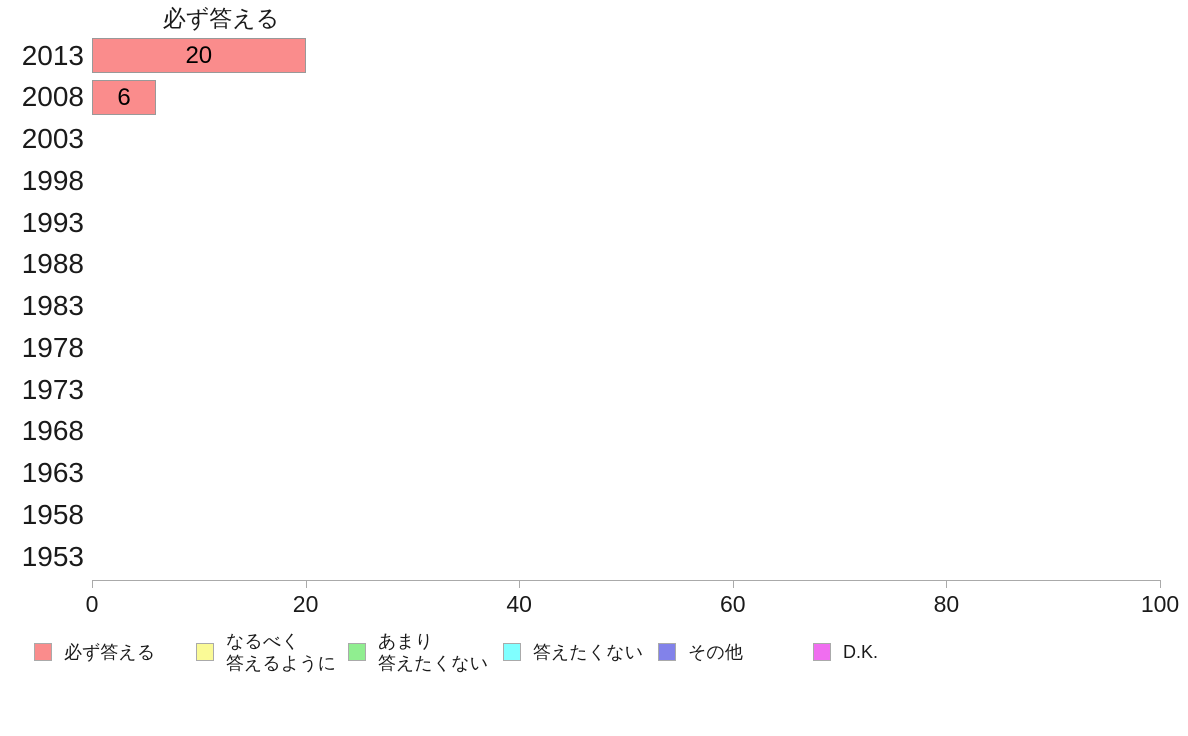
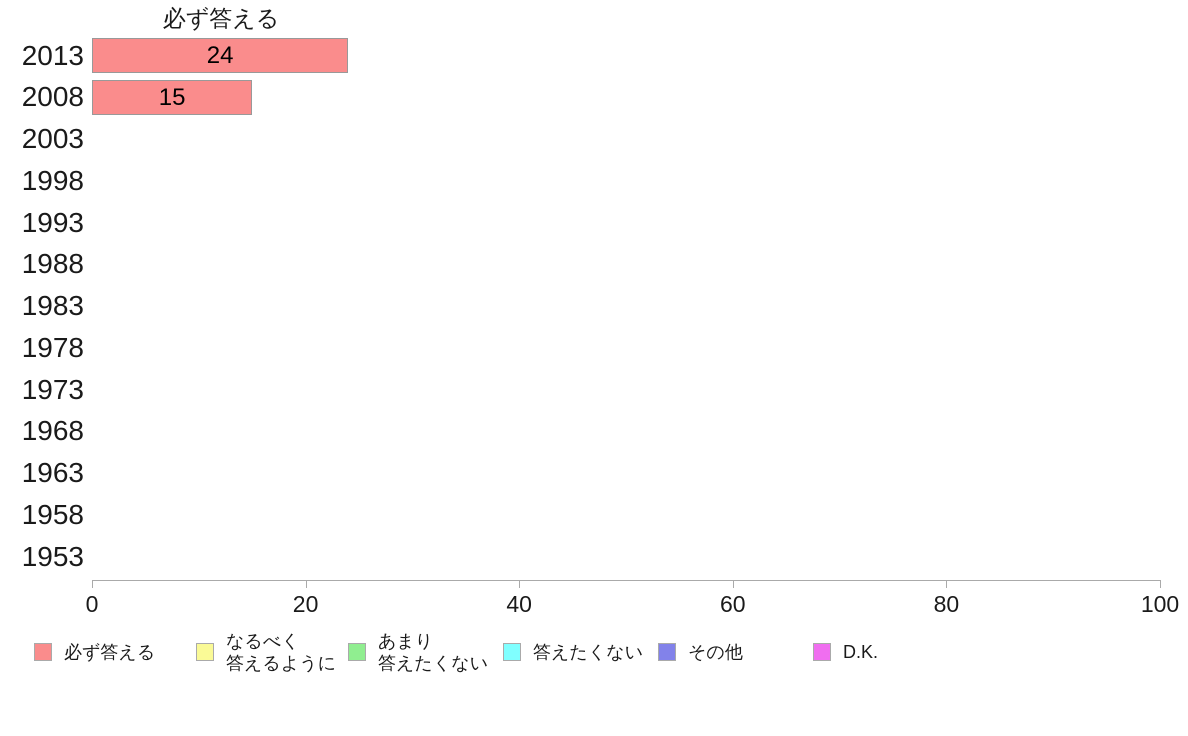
2013: 20 -> 24
2008: 6 -> 15
